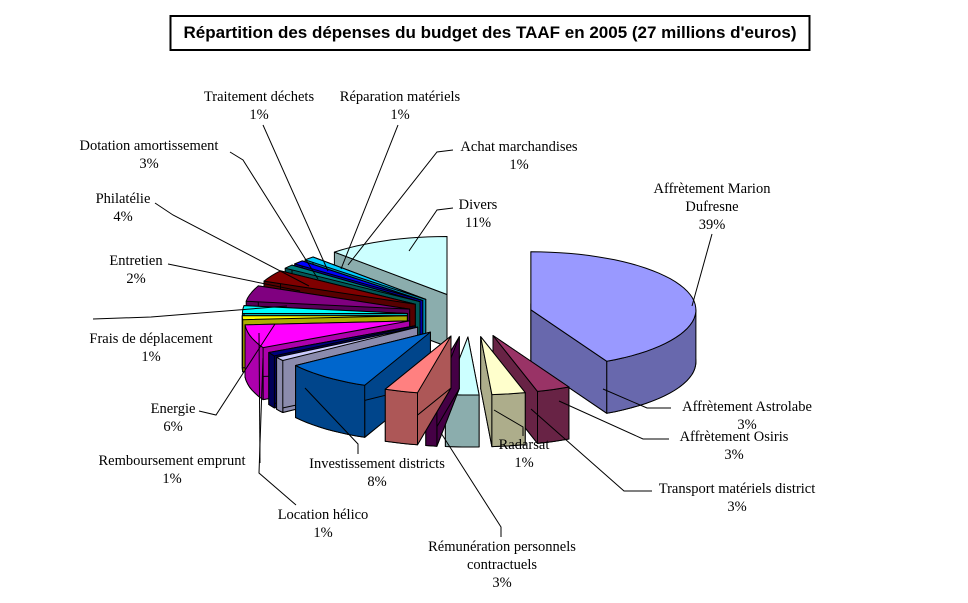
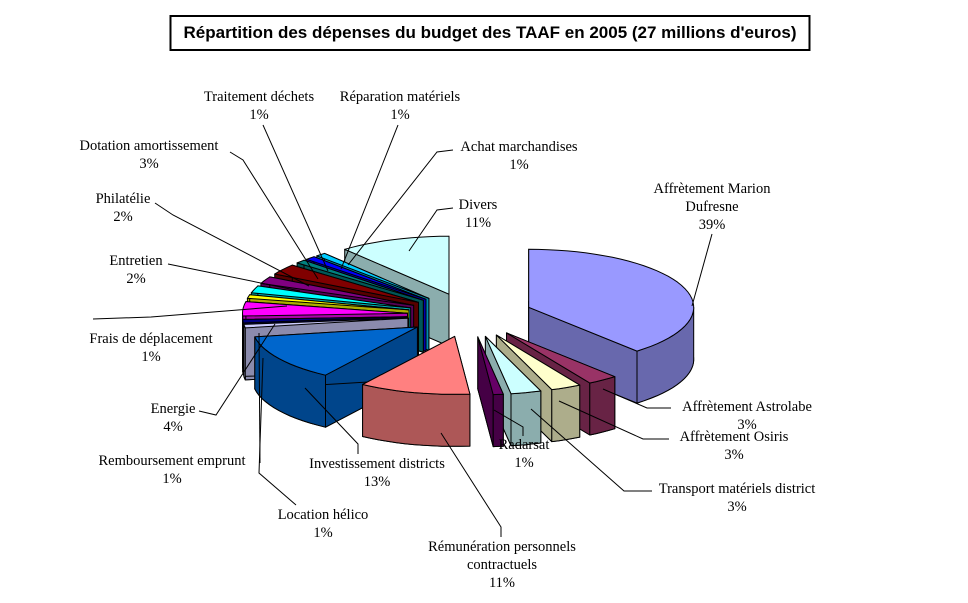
Rémunération personnels contractuels: 3% -> 11%
Investissement districts: 8% -> 13%
Energie: 6% -> 4%
Philatélie: 4% -> 2%
